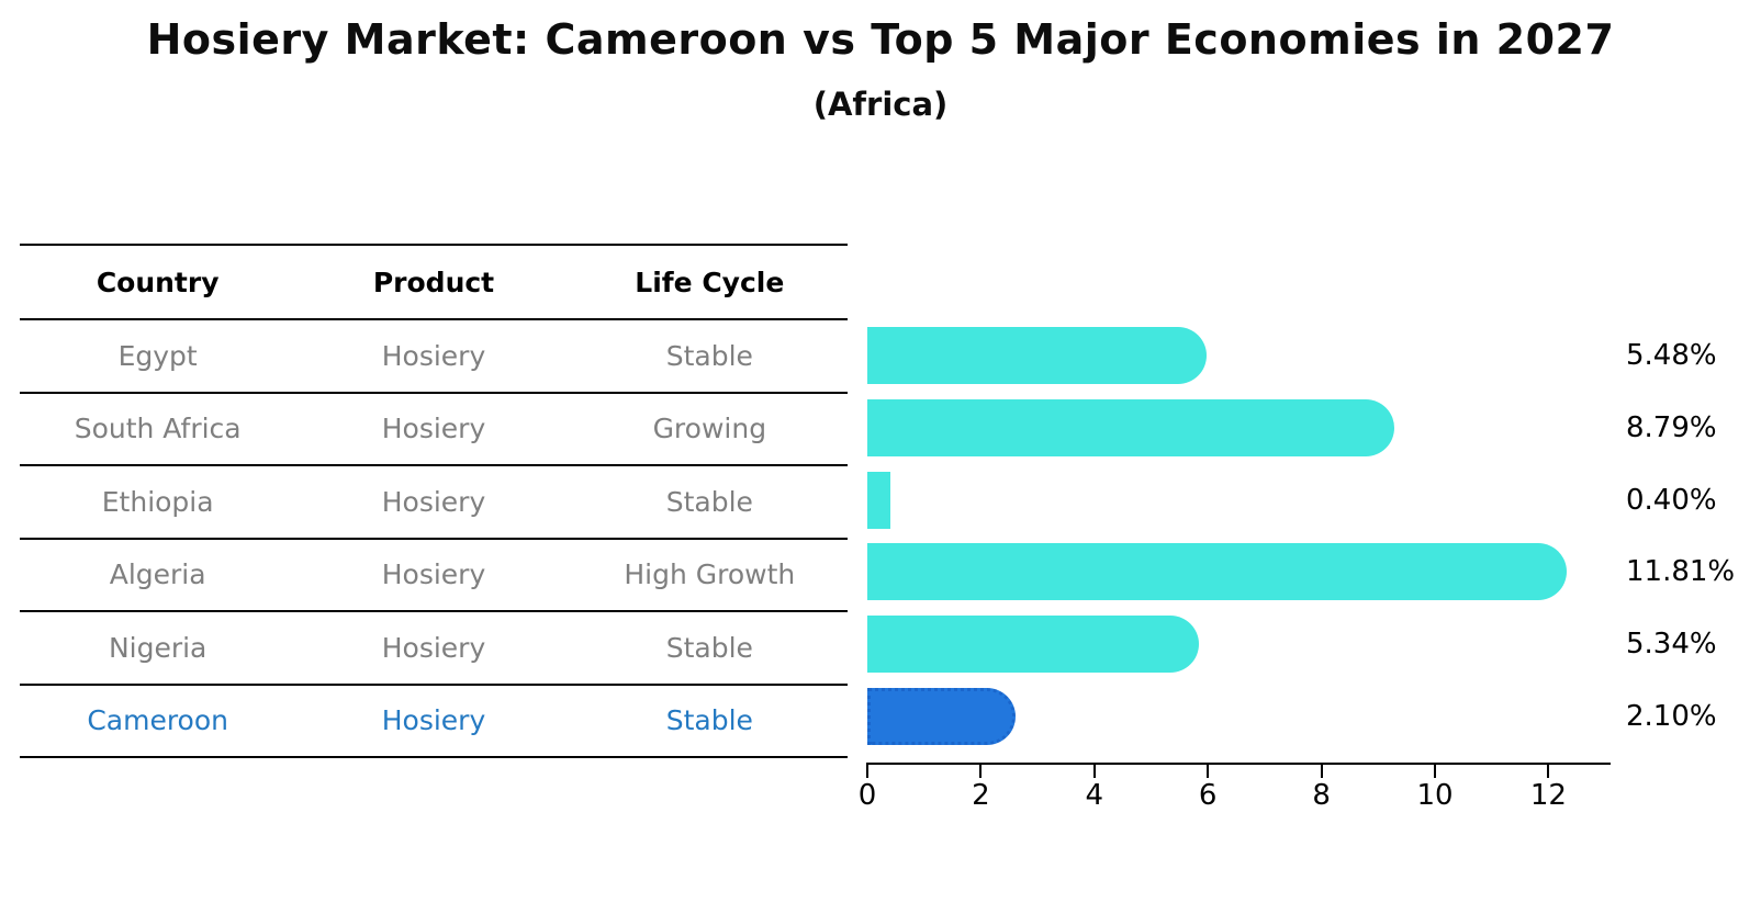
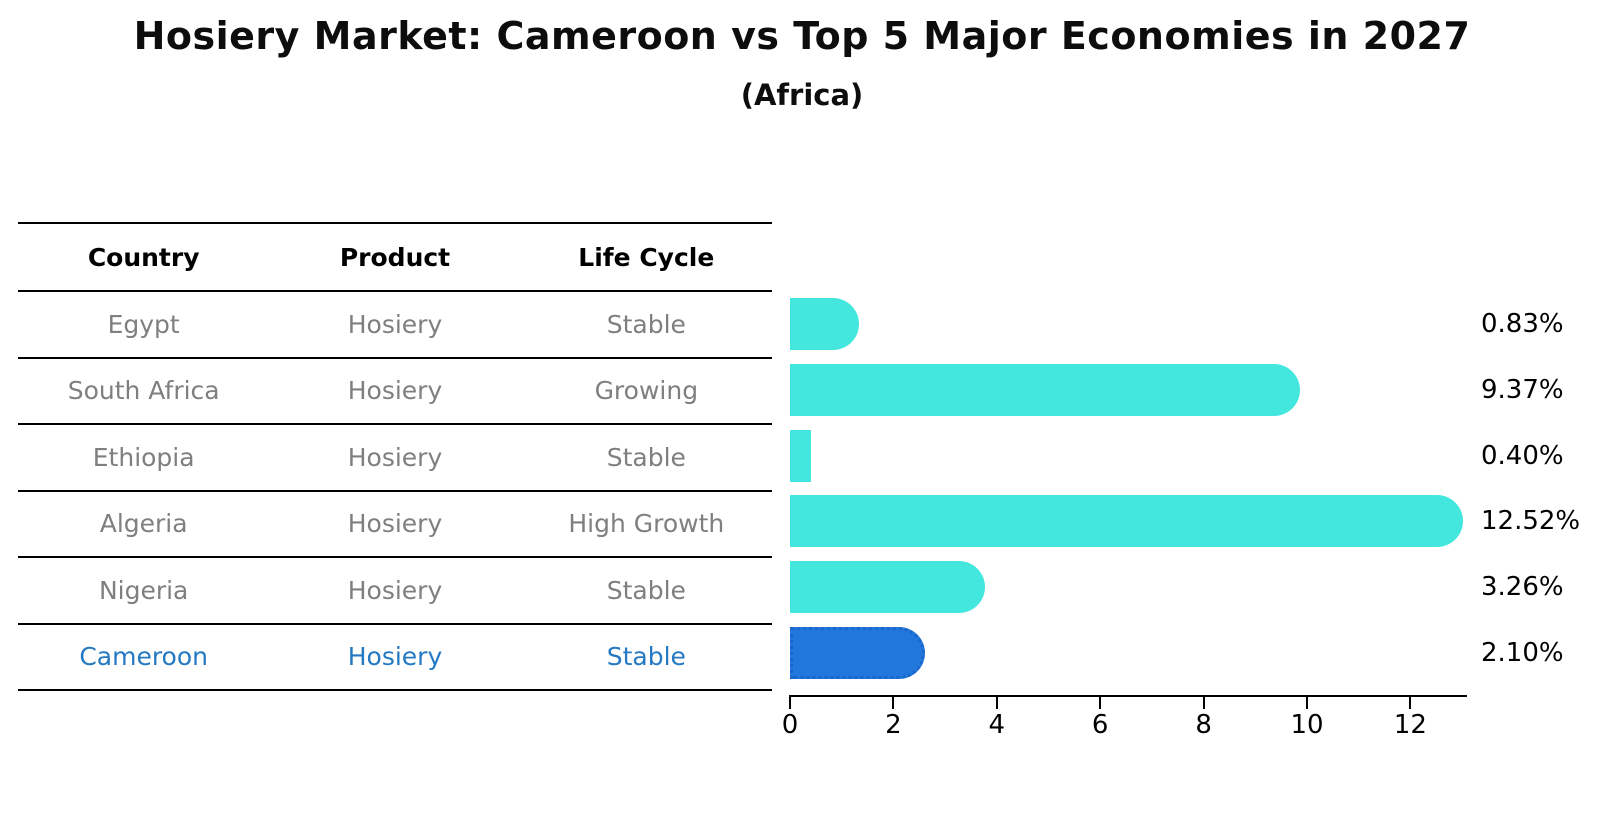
Egypt: 5.48% -> 0.83%
South Africa: 8.79% -> 9.37%
Algeria: 11.81% -> 12.52%
Nigeria: 5.34% -> 3.26%
